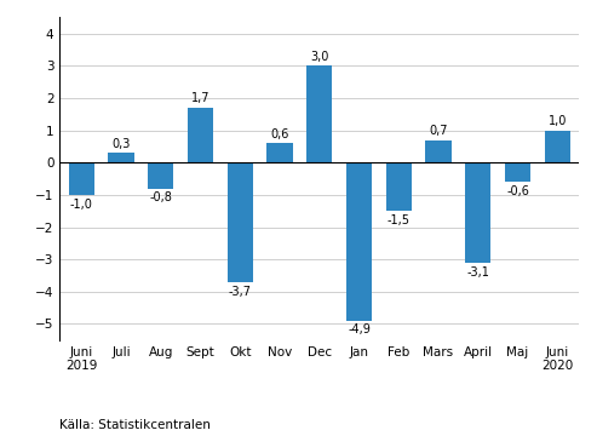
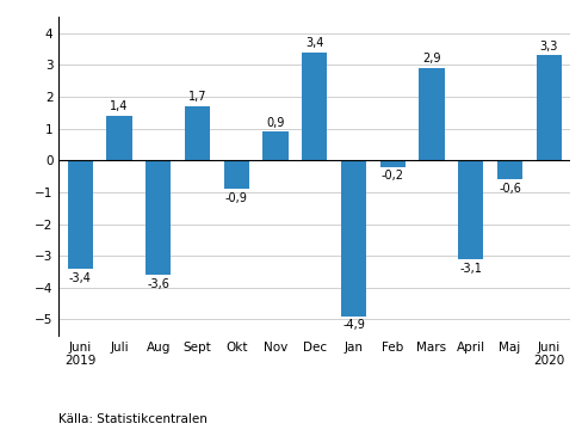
Juni 2019: -1,0 -> -3,4
Juli: 0,3 -> 1,4
Aug: -0,8 -> -3,6
Okt: -3,7 -> -0,9
Nov: 0,6 -> 0,9
Dec: 3,0 -> 3,4
Feb: -1,5 -> -0,2
Mars: 0,7 -> 2,9
Juni 2020: 1,0 -> 3,3
